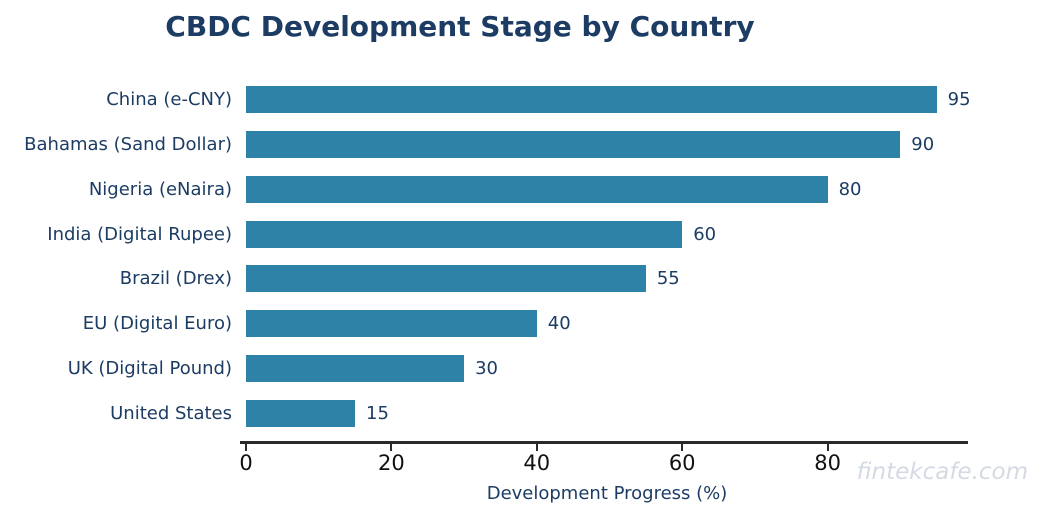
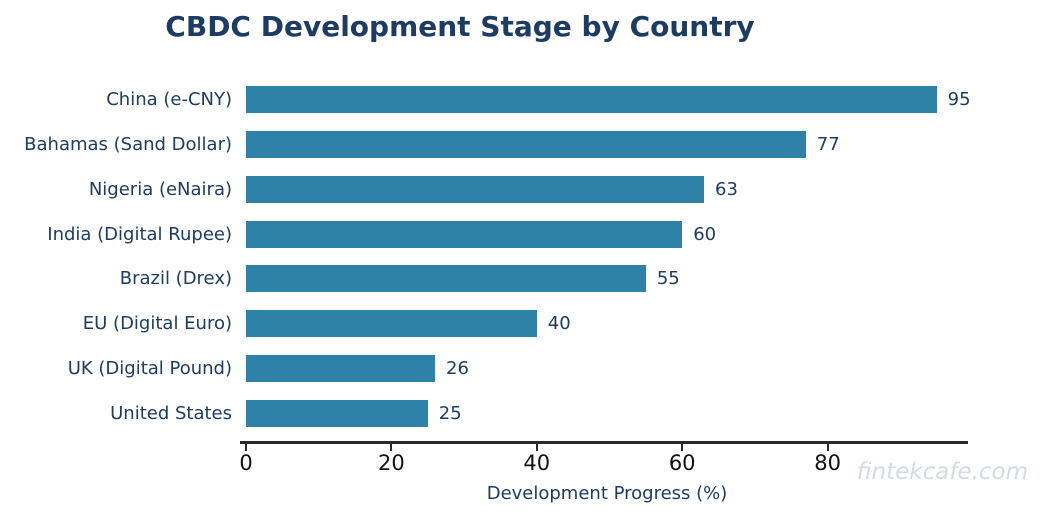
Bahamas (Sand Dollar): 90 -> 77
Nigeria (eNaira): 80 -> 63
UK (Digital Pound): 30 -> 26
United States: 15 -> 25
